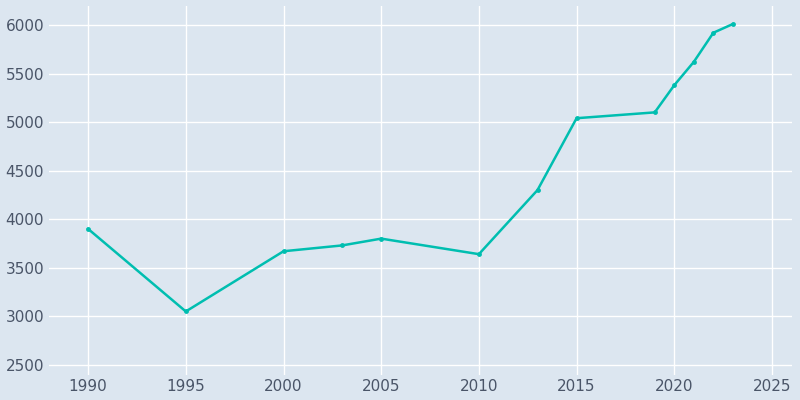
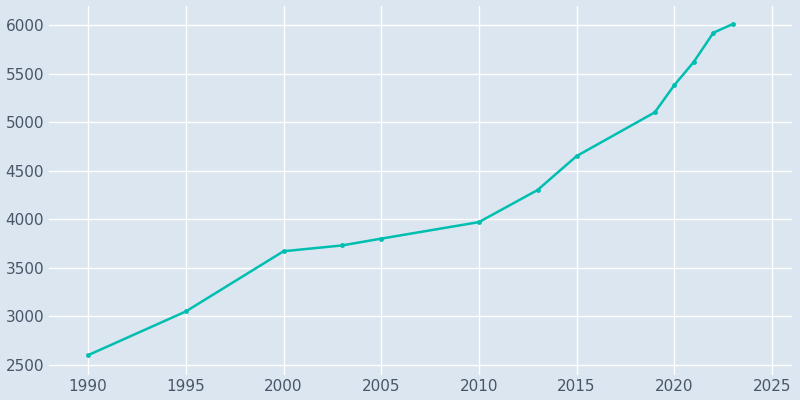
1990: 3900 -> 2600
2010: 3640 -> 3970
2015: 5040 -> 4650
